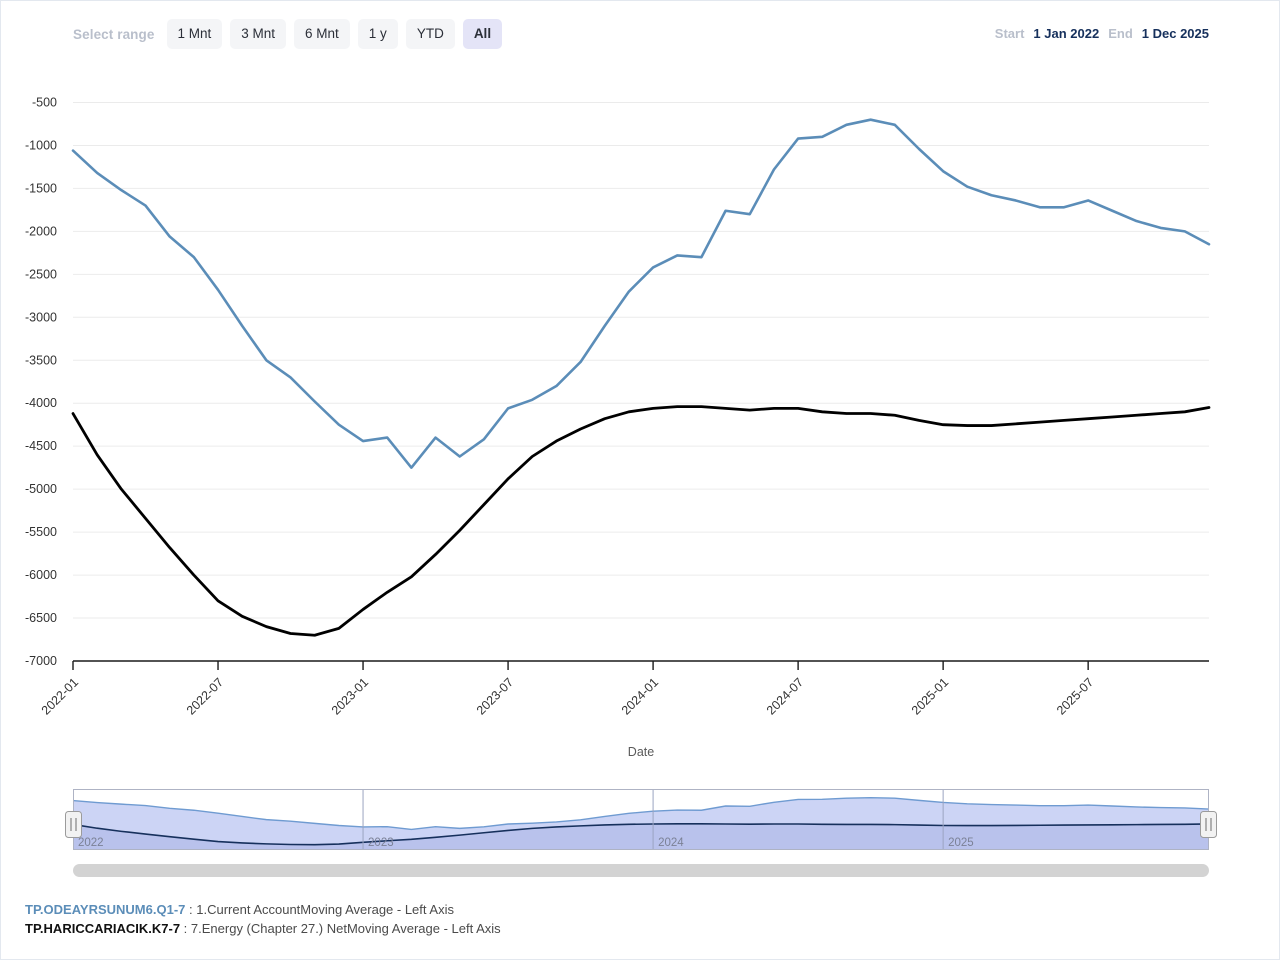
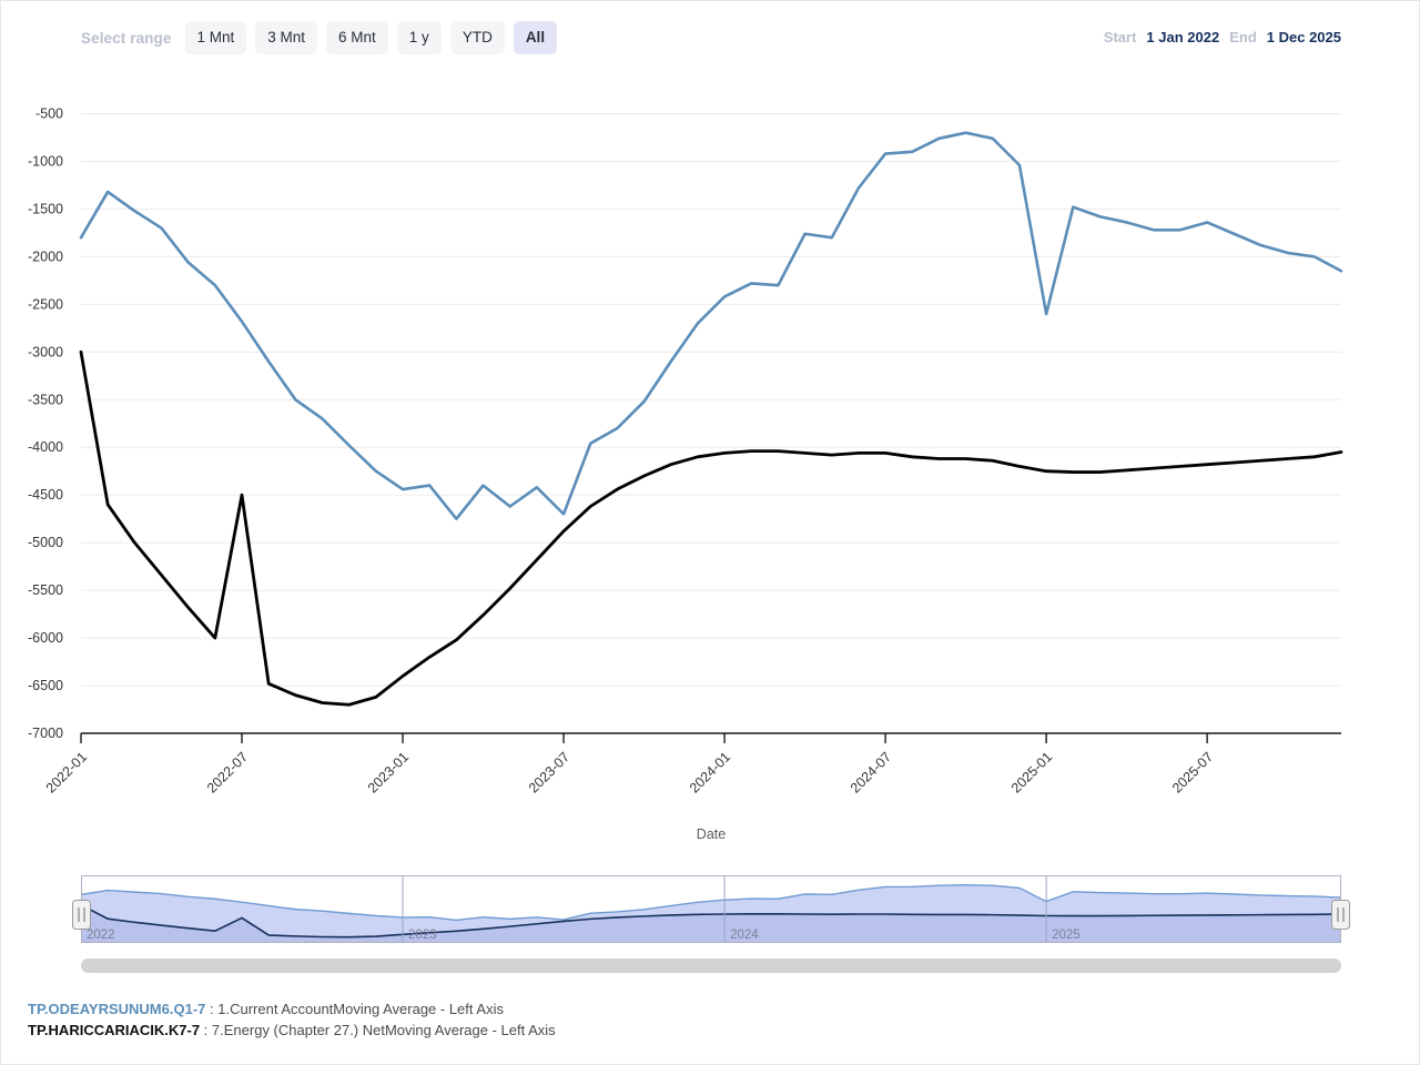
TP.ODEAYRSUNUM6.Q1-7/2022-01: -1100 -> -1800
TP.HARICCARIACIK.K7-7/2022-01: -4100 -> -3000
TP.HARICCARIACIK.K7-7/2022-07: -6300 -> -4500
TP.ODEAYRSUNUM6.Q1-7/2023-07: -4100 -> -4700
TP.ODEAYRSUNUM6.Q1-7/2025-01: -1300 -> -2600
